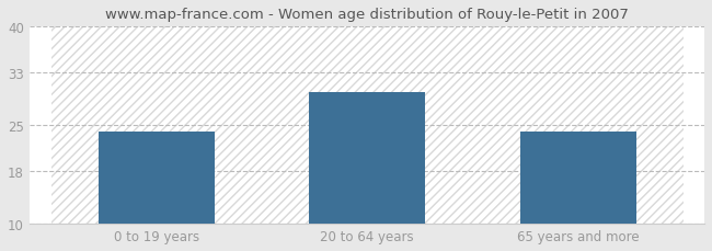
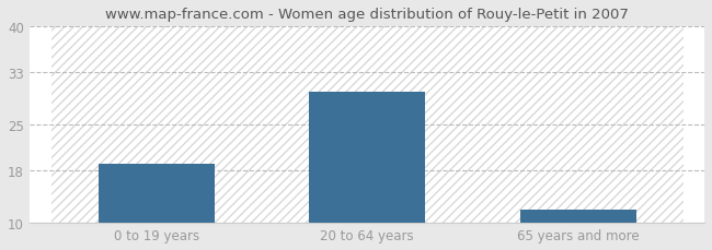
0 to 19 years: 24 -> 19
65 years and more: 24 -> 12
